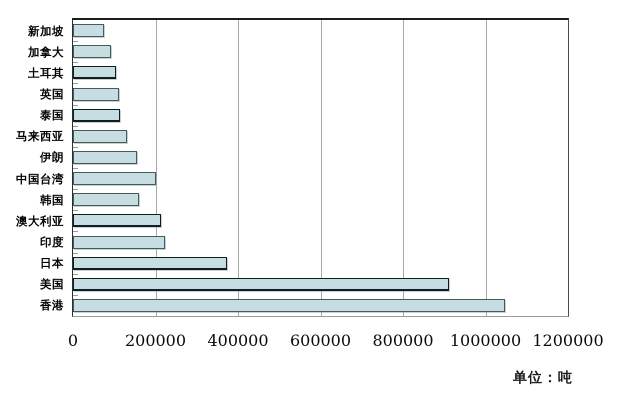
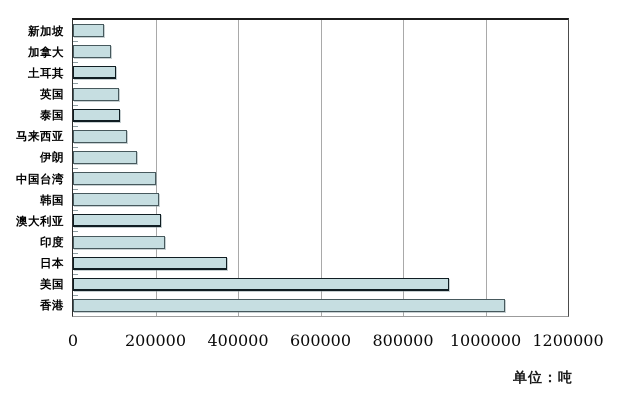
韩国: 160000 -> 210000
